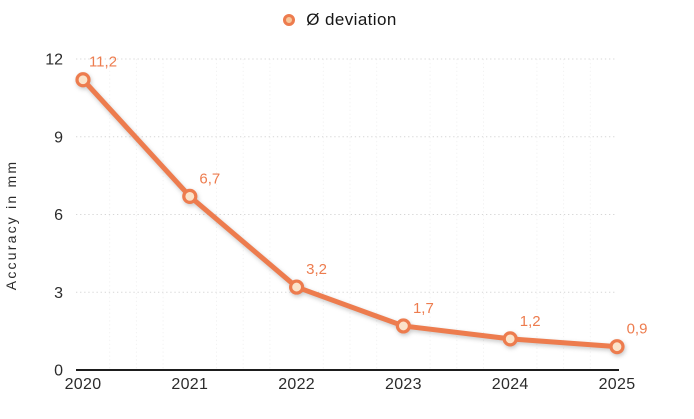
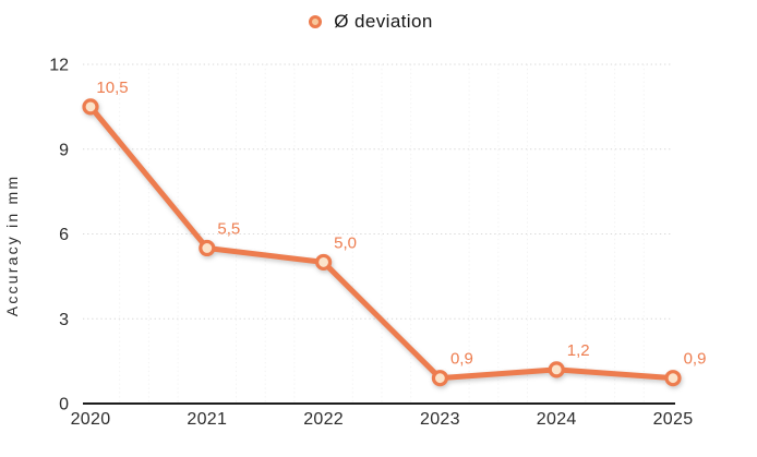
2020: 11,2 -> 10,5
2021: 6,7 -> 5,5
2022: 3,2 -> 5,0
2023: 1,7 -> 0,9
